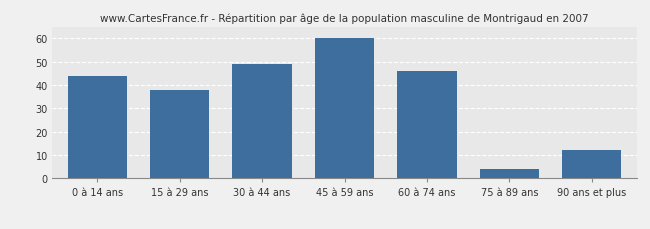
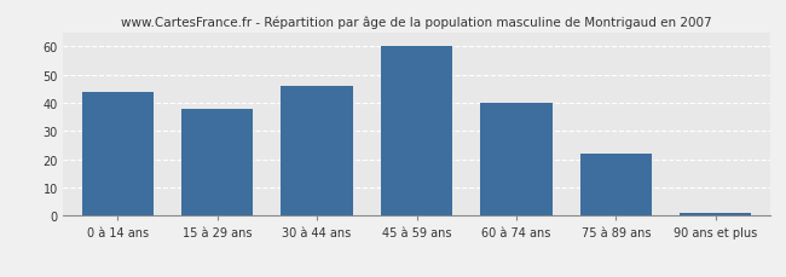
30 à 44 ans: 49 -> 46
60 à 74 ans: 46 -> 40
75 à 89 ans: 4 -> 22
90 ans et plus: 12 -> 1
